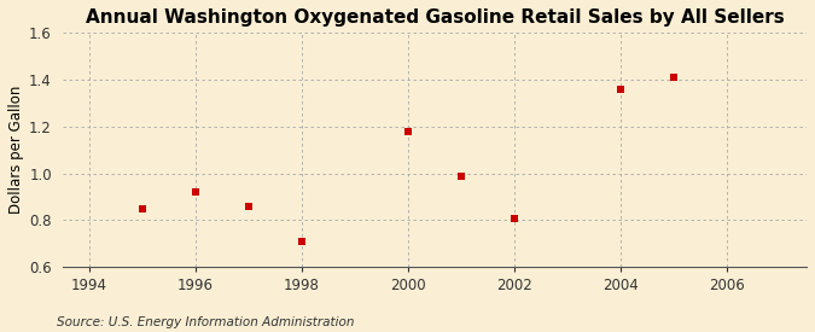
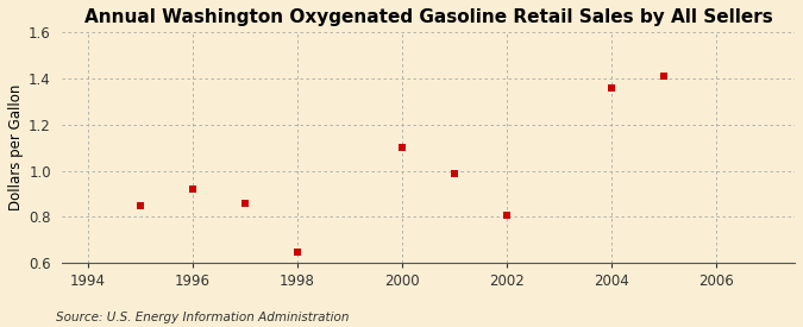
1998: 0.71 -> 0.65
2000: 1.18 -> 1.10
